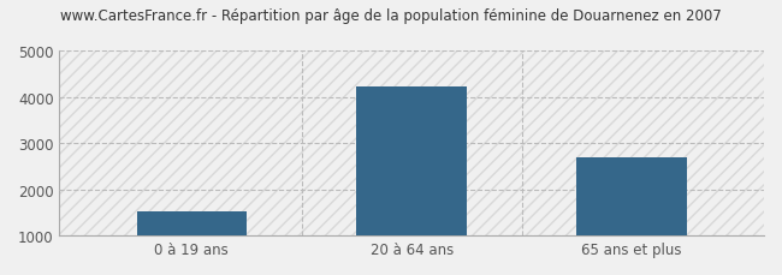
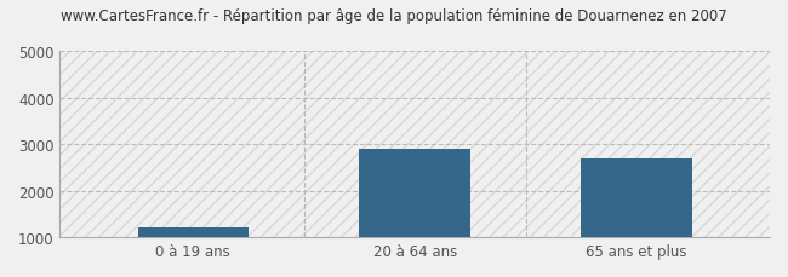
0 à 19 ans: 1510 -> 1200
20 à 64 ans: 4220 -> 2900
